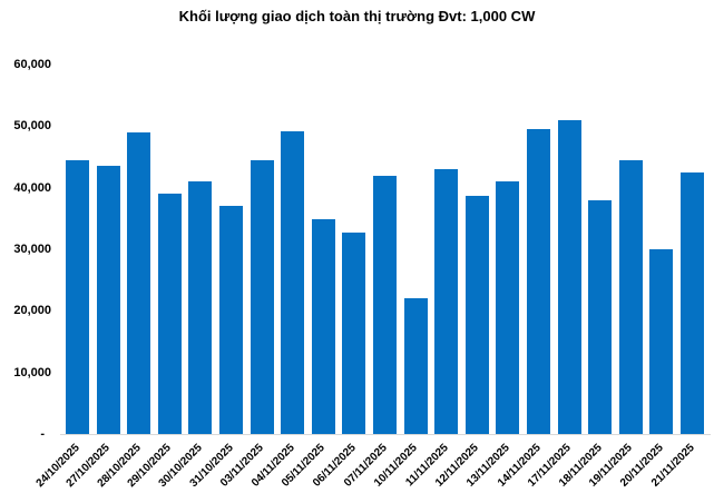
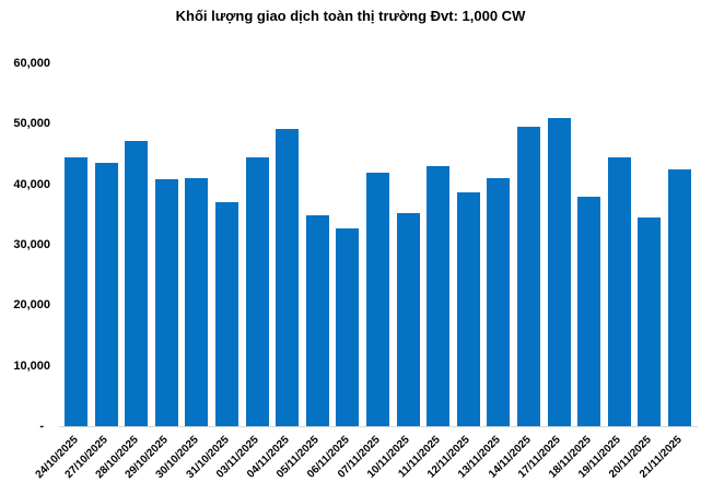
28/10/2025: 49000 -> 47000
29/10/2025: 39000 -> 41000
10/11/2025: 22000 -> 35000
20/11/2025: 30000 -> 34000
